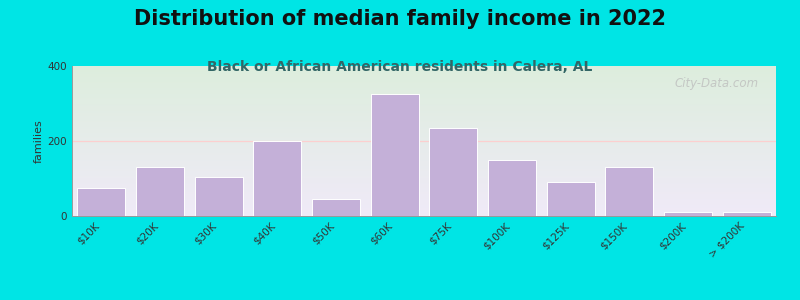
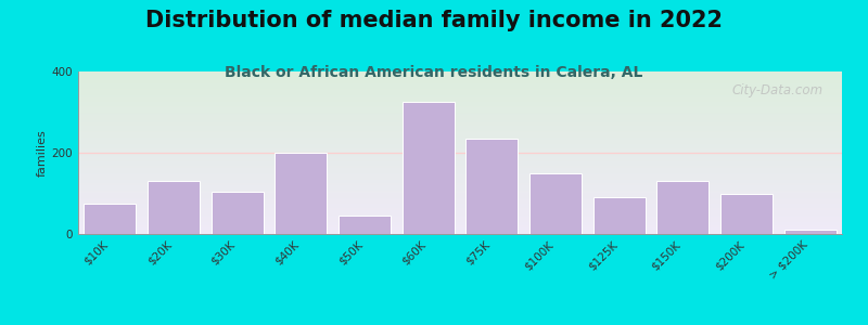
$200K: 10 -> 100
